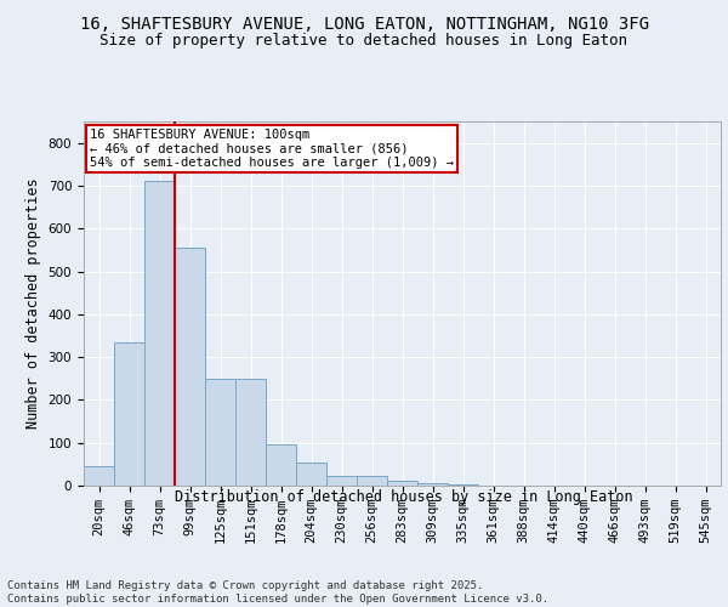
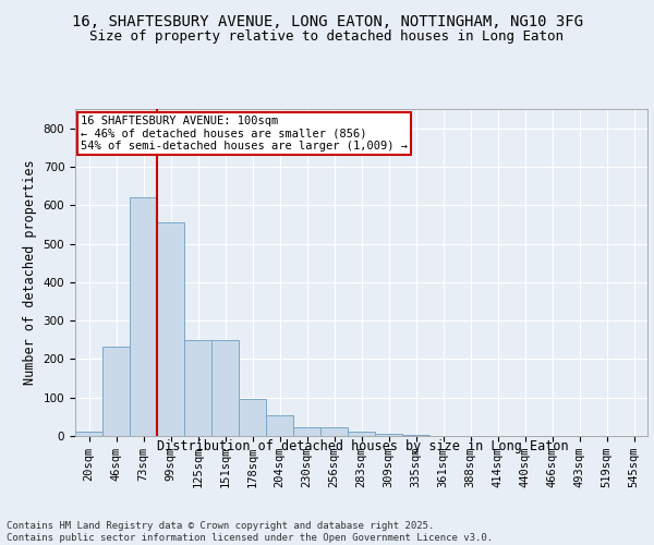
20sqm: 45 -> 10
46sqm: 335 -> 232
73sqm: 710 -> 620
